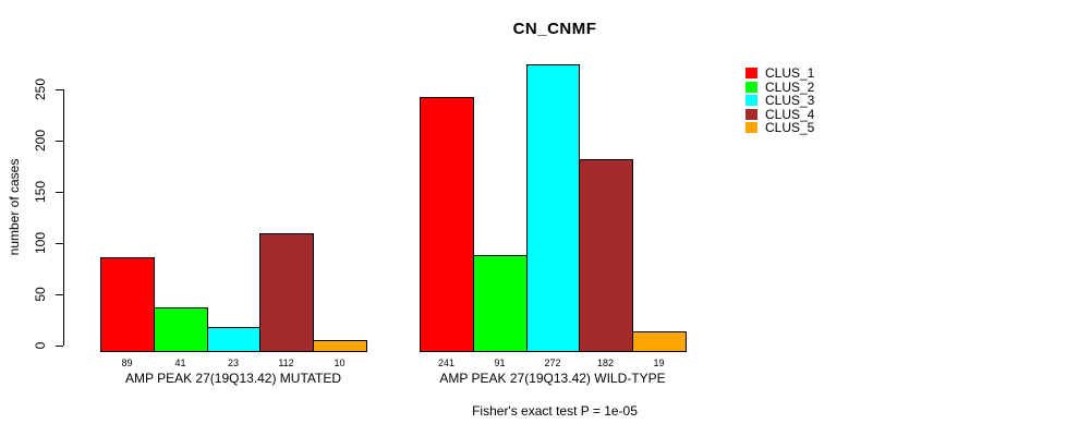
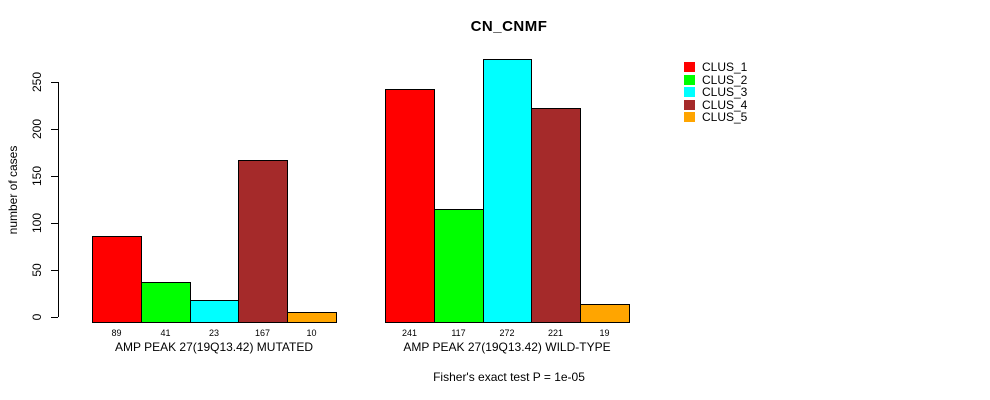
CLUS_4/AMP PEAK 27(19Q13.42) MUTATED: 112 -> 167
CLUS_2/AMP PEAK 27(19Q13.42) WILD-TYPE: 91 -> 117
CLUS_4/AMP PEAK 27(19Q13.42) WILD-TYPE: 182 -> 221
